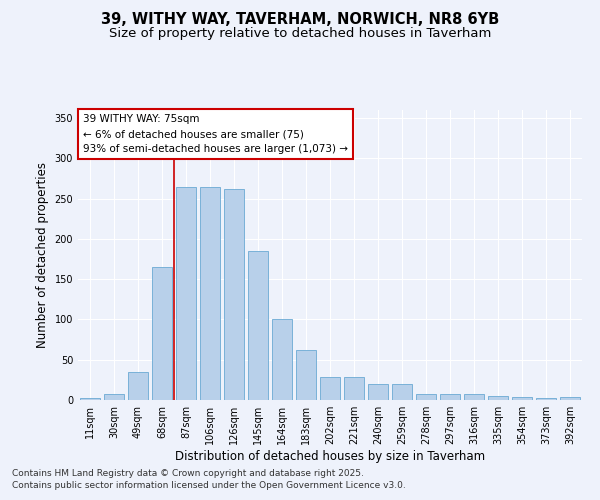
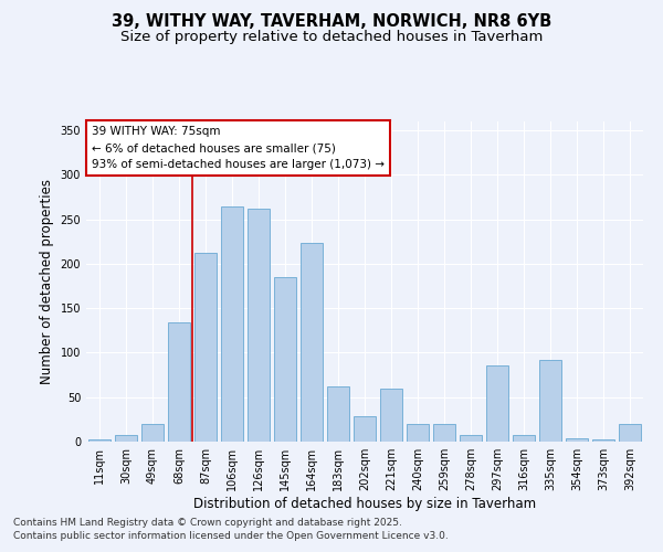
49sqm: 35 -> 20
68sqm: 165 -> 134
87sqm: 265 -> 212
164sqm: 100 -> 224
221sqm: 28 -> 60
297sqm: 8 -> 86
335sqm: 5 -> 92
392sqm: 4 -> 20
